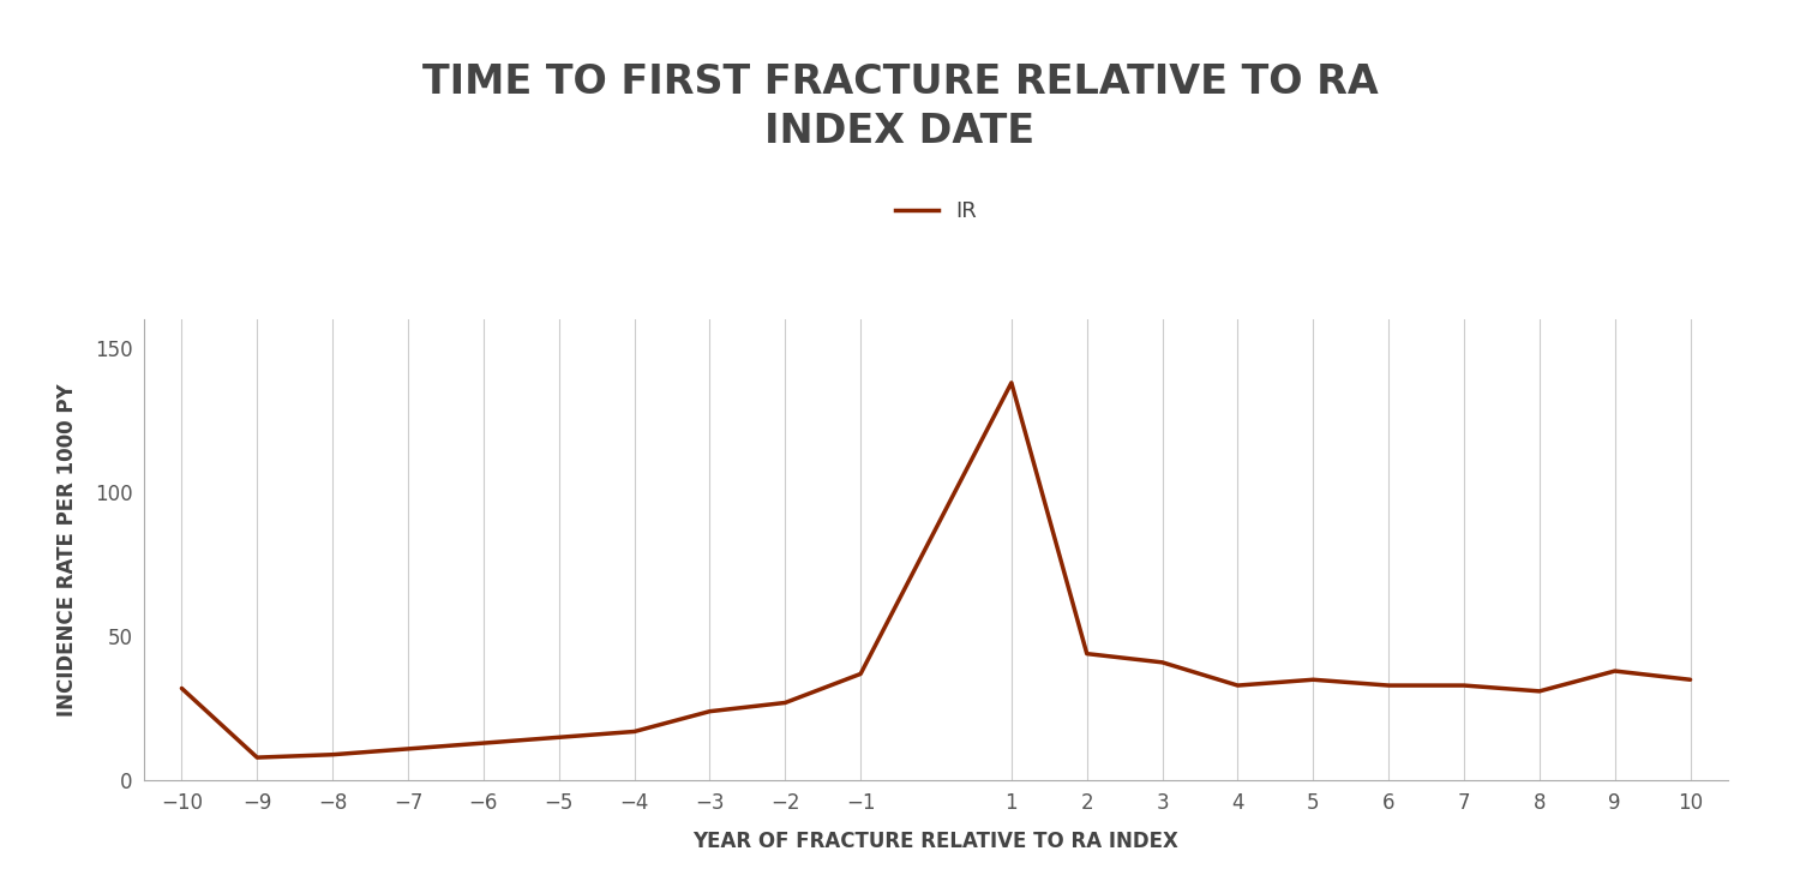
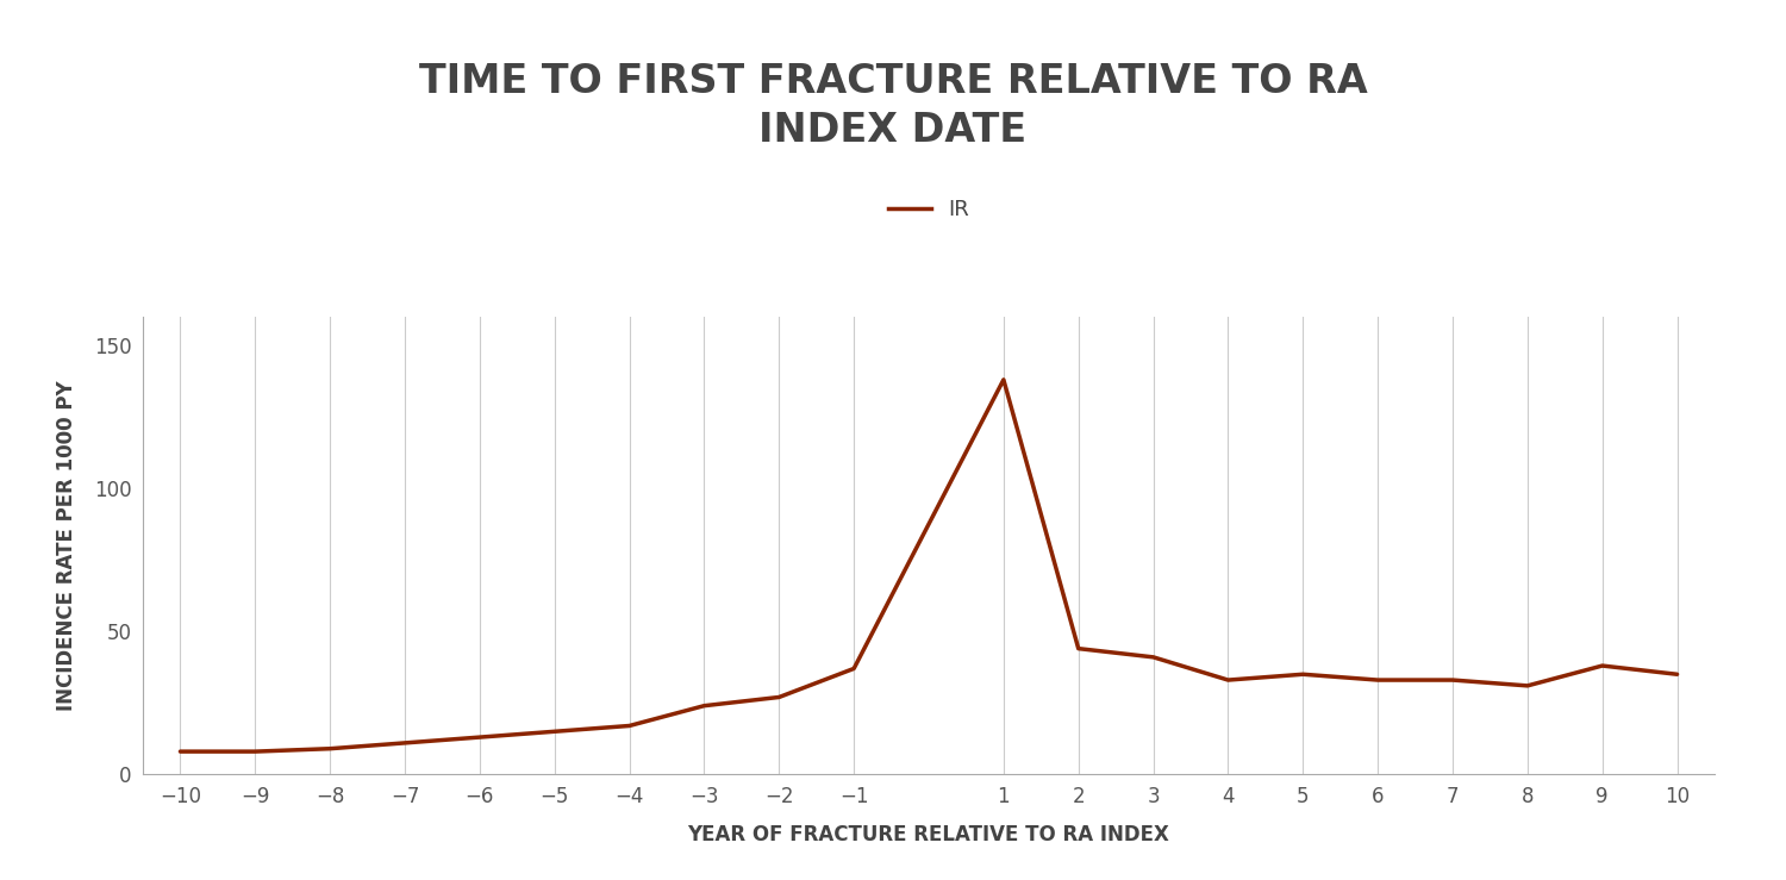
−10: 32 -> 8
